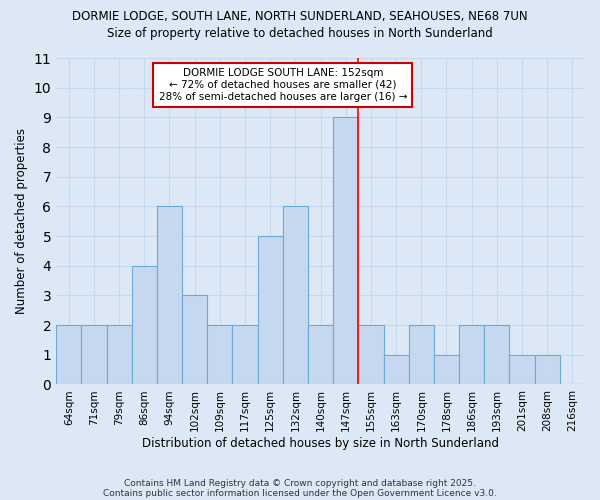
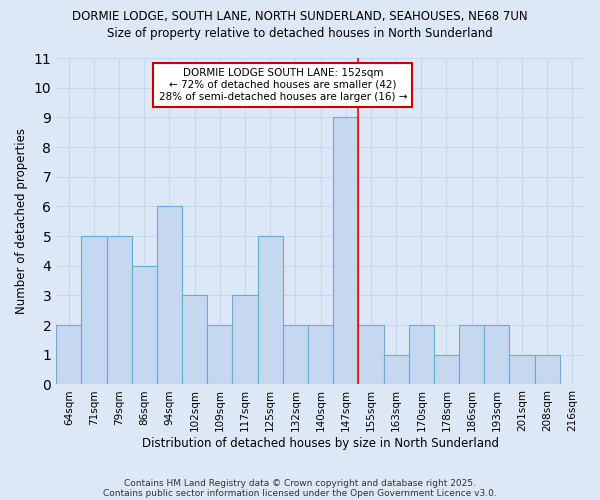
71sqm: 2 -> 5
79sqm: 2 -> 5
117sqm: 2 -> 3
132sqm: 6 -> 2
